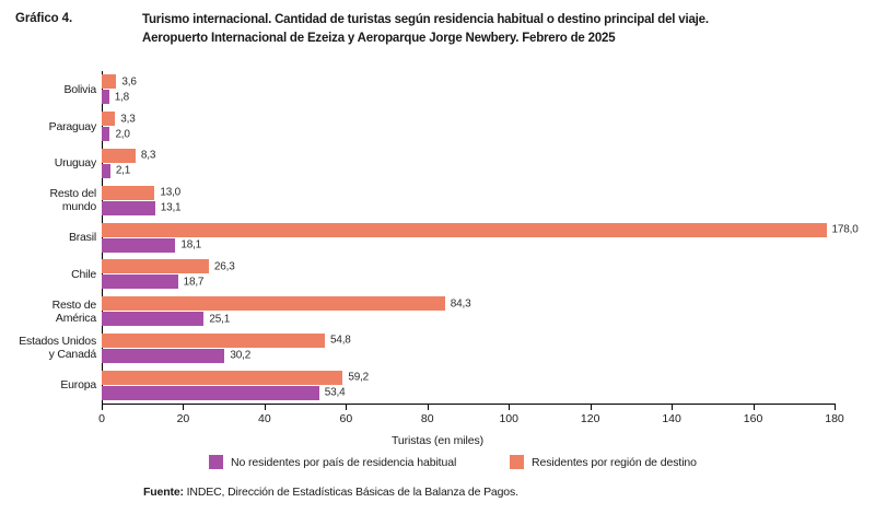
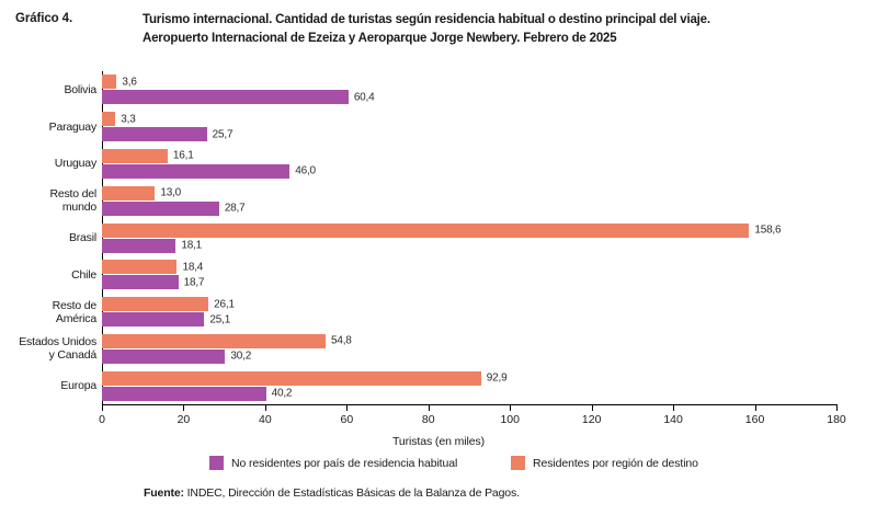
No residentes por país de residencia habitual/Bolivia: 1,8 -> 60,4
No residentes por país de residencia habitual/Paraguay: 2,0 -> 25,7
Residentes por región de destino/Uruguay: 8,3 -> 16,1
No residentes por país de residencia habitual/Uruguay: 2,1 -> 46,0
No residentes por país de residencia habitual/Resto del mundo: 13,1 -> 28,7
Residentes por región de destino/Brasil: 178,0 -> 158,6
Residentes por región de destino/Chile: 26,3 -> 18,4
Residentes por región de destino/Resto de América: 84,3 -> 26,1
Residentes por región de destino/Europa: 59,2 -> 92,9
No residentes por país de residencia habitual/Europa: 53,4 -> 40,2
